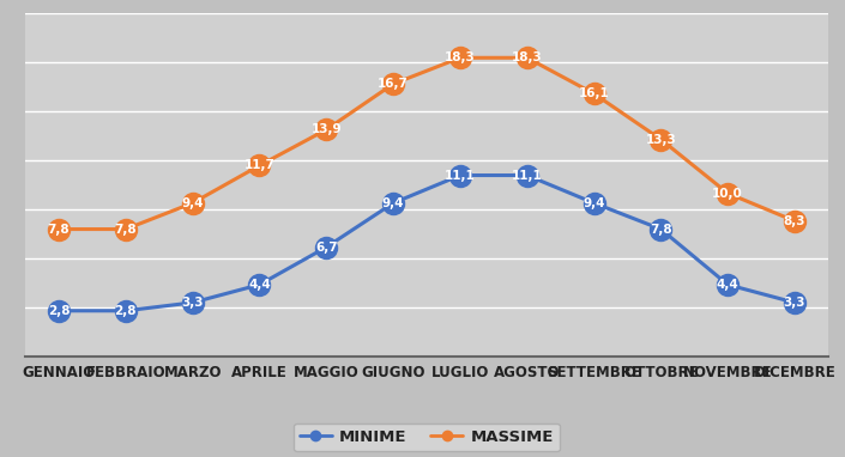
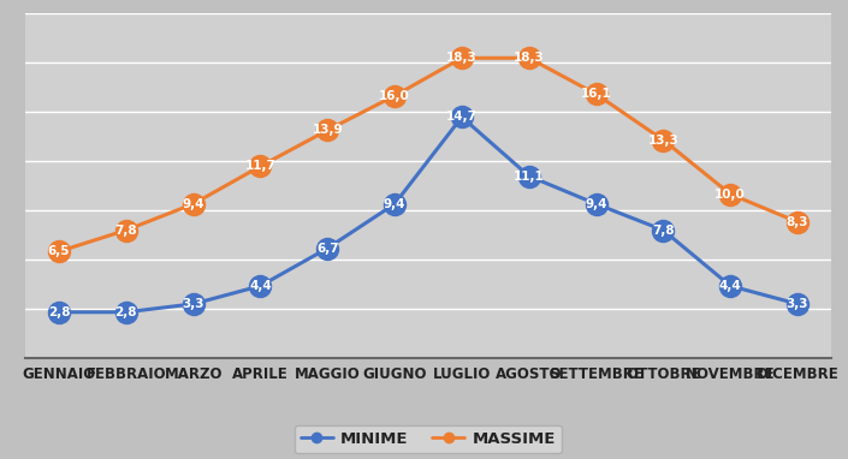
MASSIME/GENNAIO: 7,8 -> 6,5
MASSIME/GIUGNO: 16,7 -> 16,0
MINIME/LUGLIO: 11,1 -> 14,7
